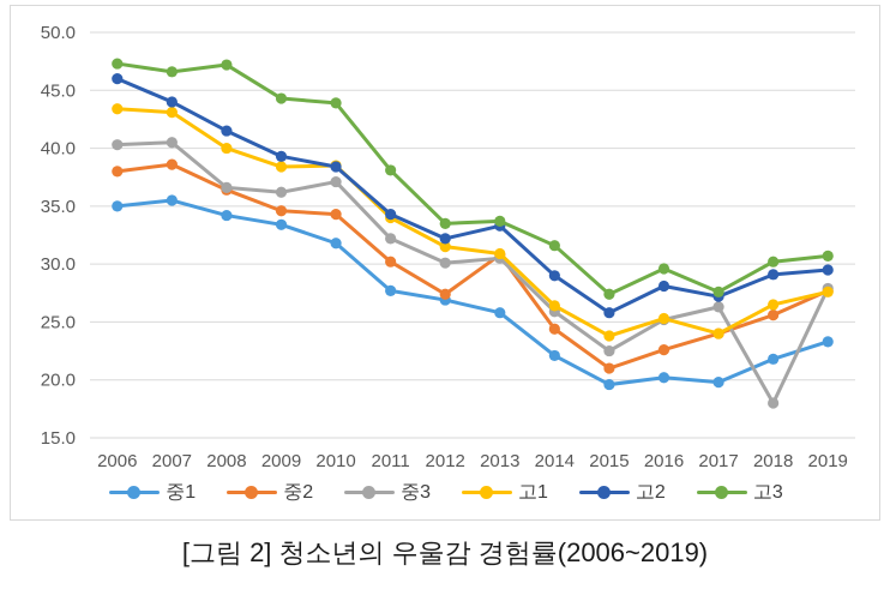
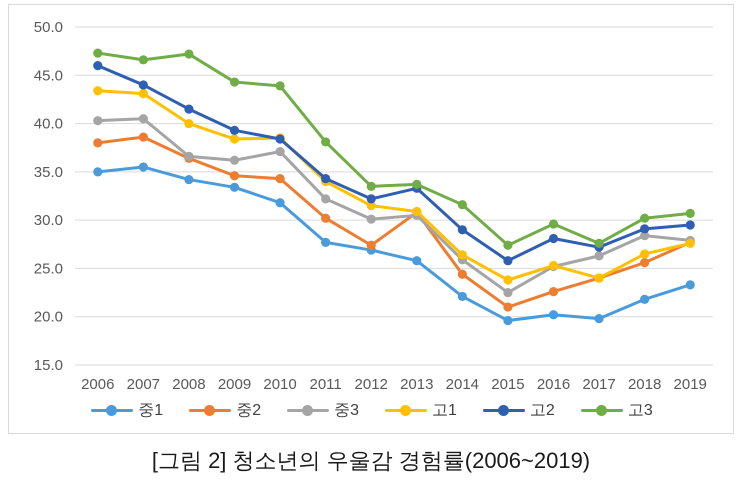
중3/2018: 18 -> 28
